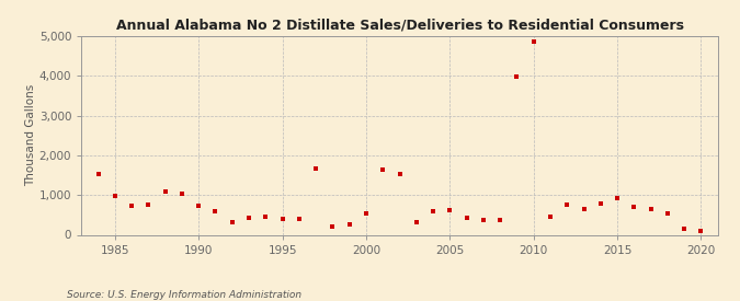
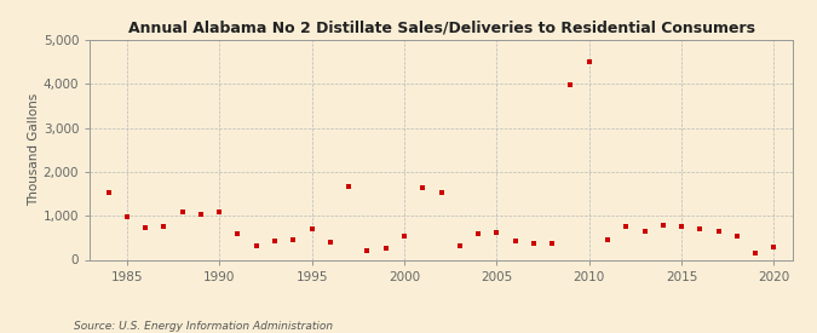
1990: 730 -> 1,100
1995: 400 -> 700
2010: 4,870 -> 4,500
2015: 920 -> 750
2020: 90 -> 300
